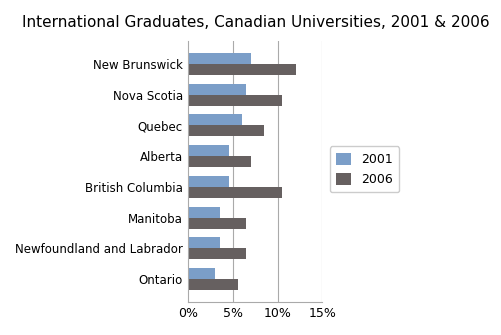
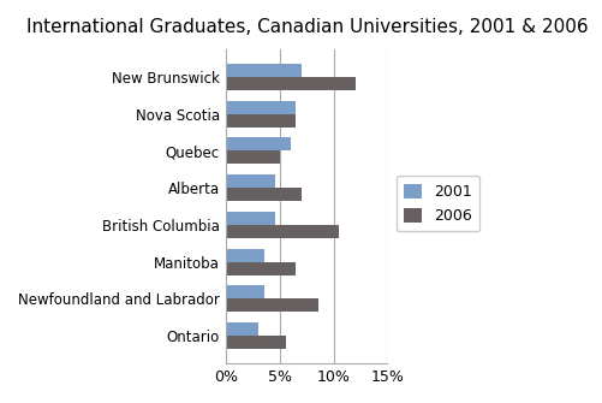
2006/Nova Scotia: 10.5% -> 6.4%
2006/Quebec: 8.5% -> 5.0%
2006/Newfoundland and Labrador: 6.5% -> 8.6%
